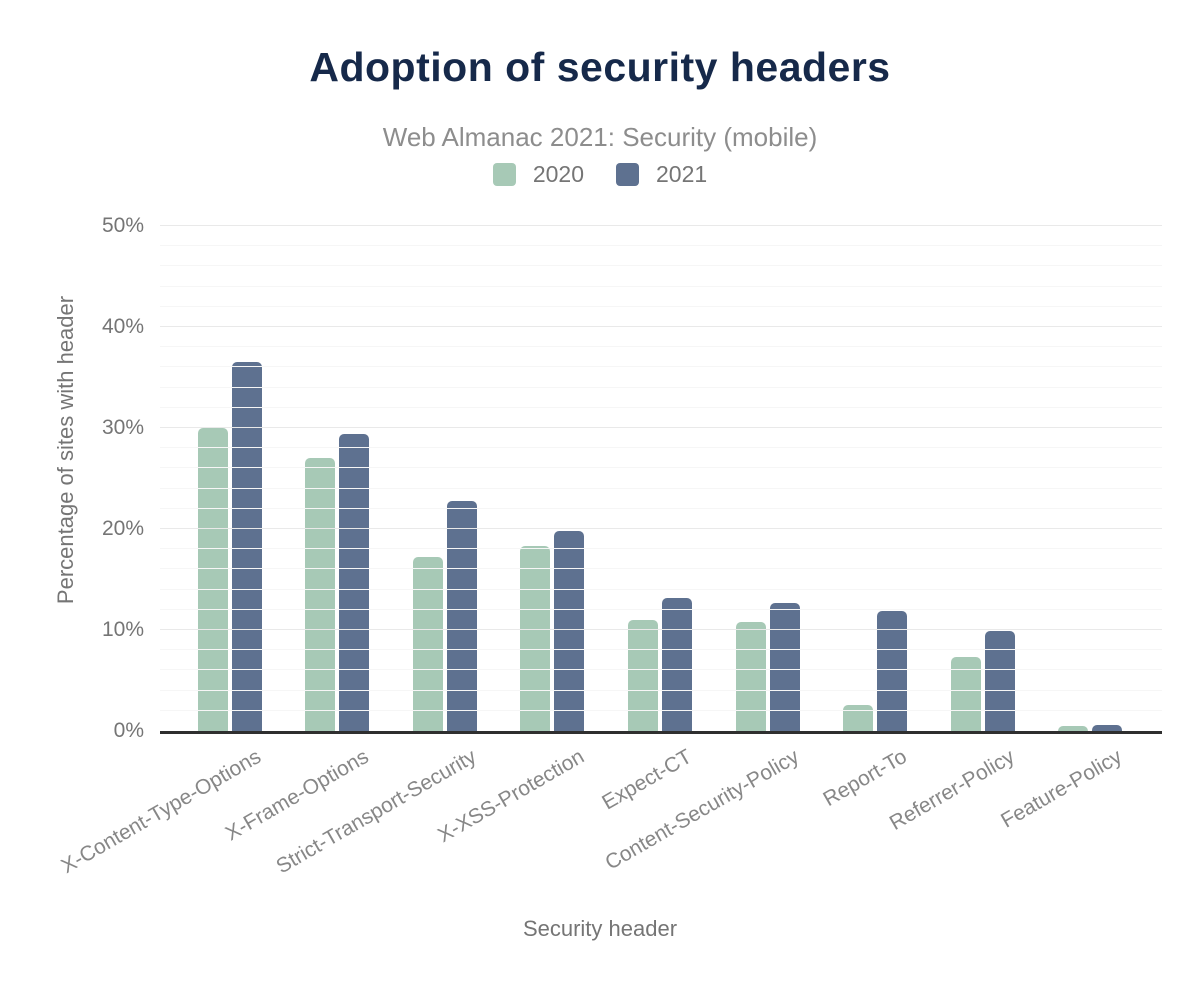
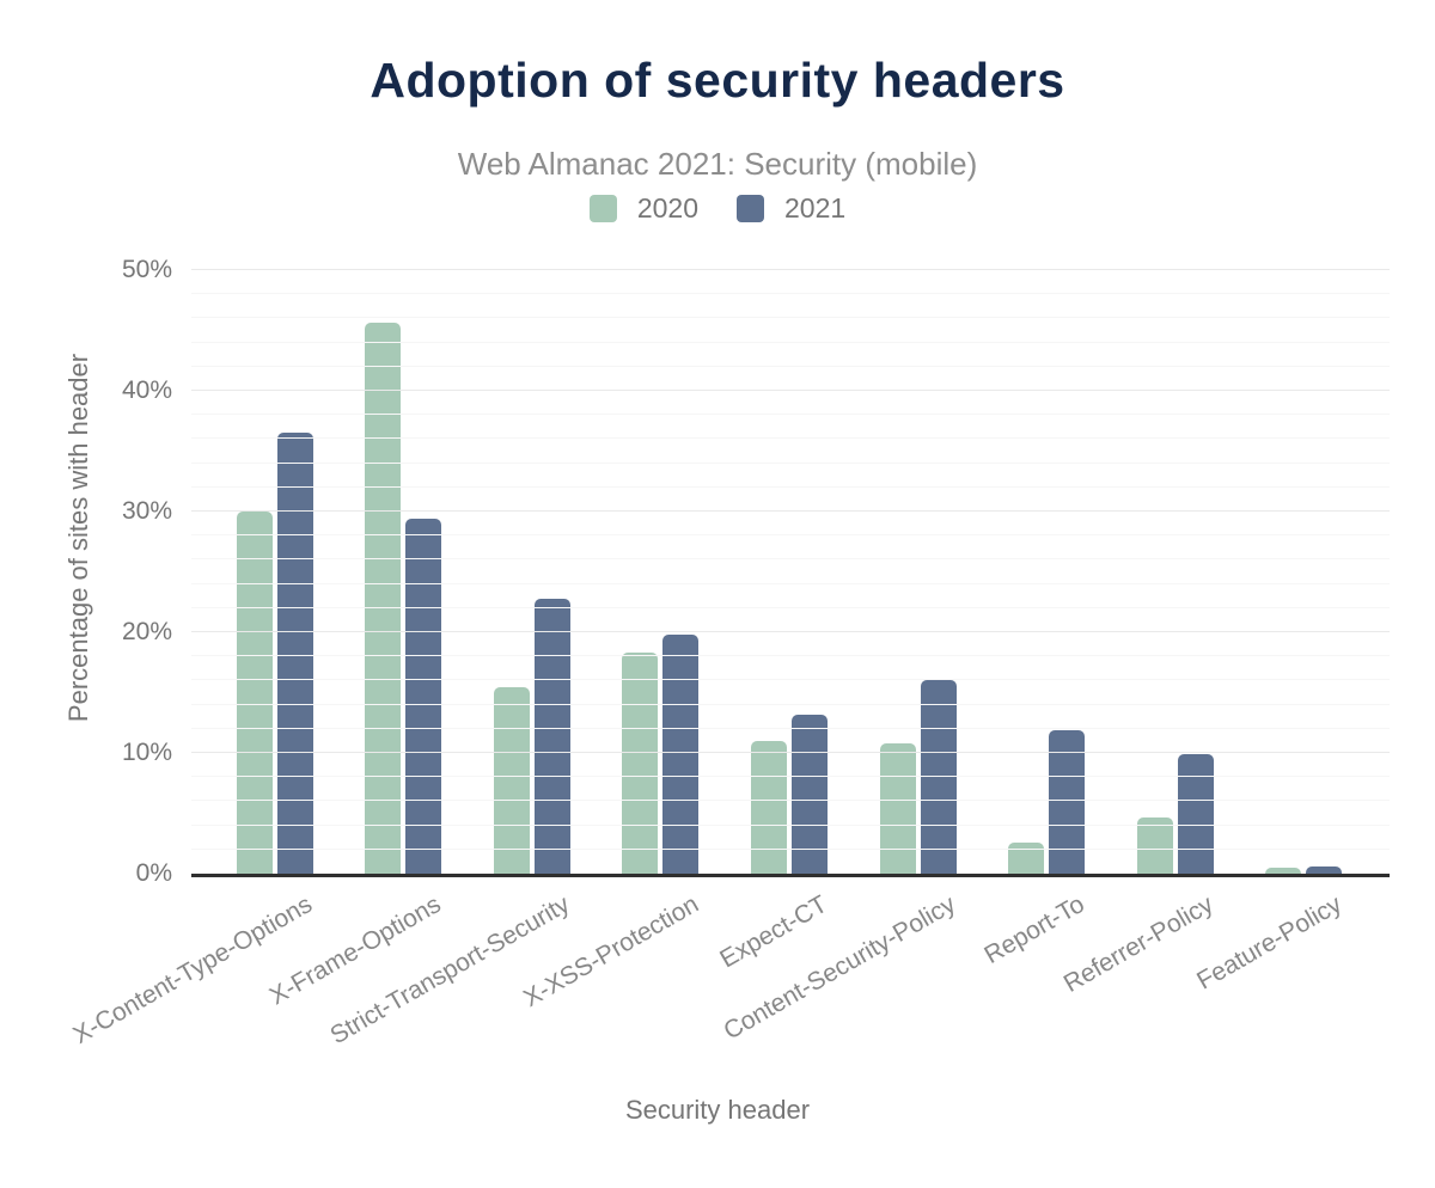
2020/X-Frame-Options: 27.0% -> 45.6%
2020/Strict-Transport-Security: 17.2% -> 15.4%
2021/Content-Security-Policy: 12.7% -> 16.0%
2020/Referrer-Policy: 7.3% -> 4.7%
